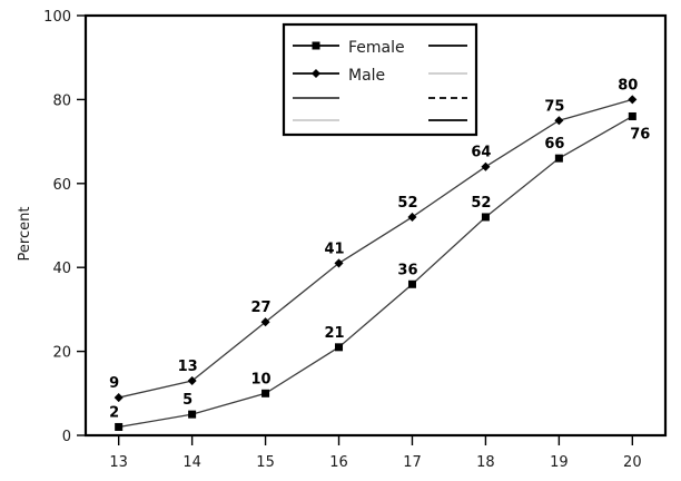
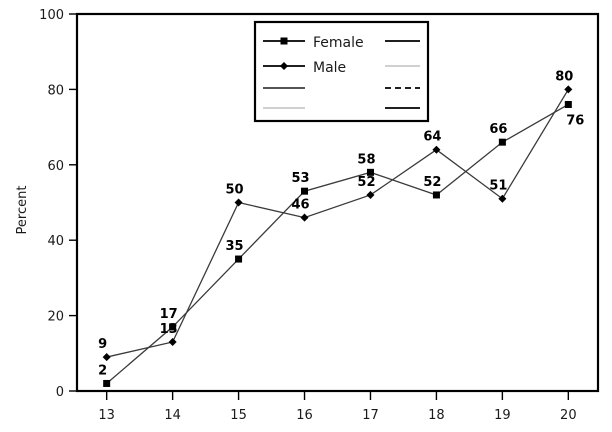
Female/14: 5 -> 17
Female/15: 10 -> 35
Male/15: 27 -> 50
Female/16: 21 -> 53
Male/16: 41 -> 46
Female/17: 36 -> 58
Male/19: 75 -> 51
